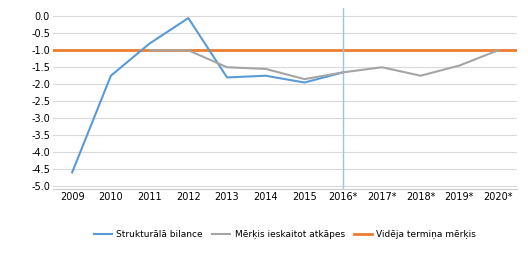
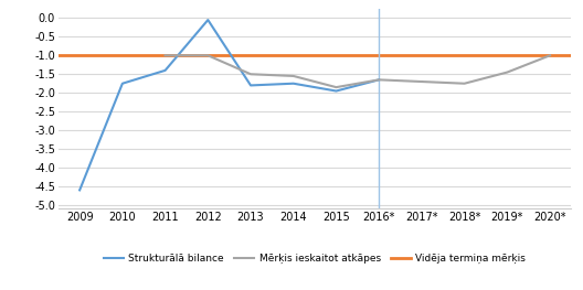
Strukturālā bilance/2011: -0.80 -> -1.40
Mērķis ieskaitot atkāpes/2017*: -1.50 -> -1.70
